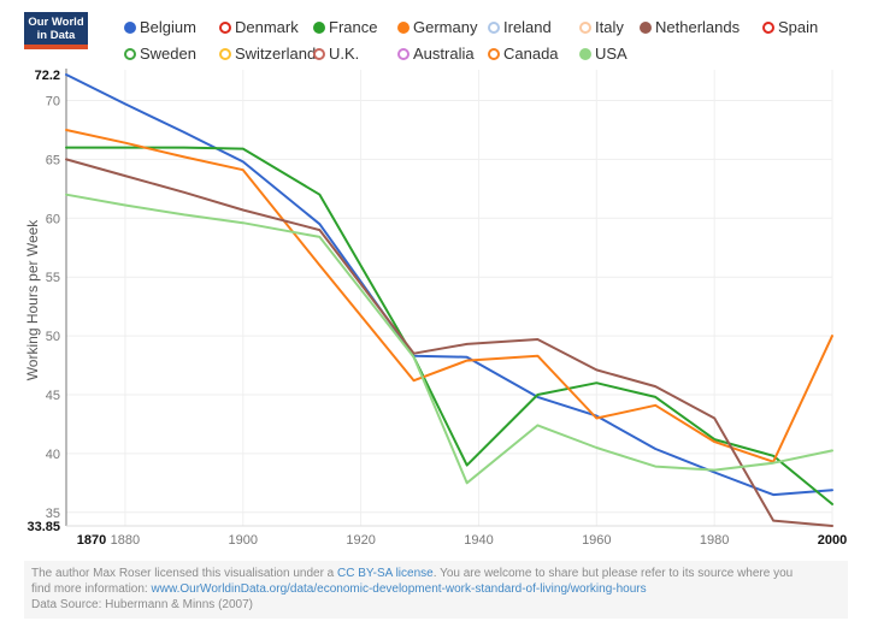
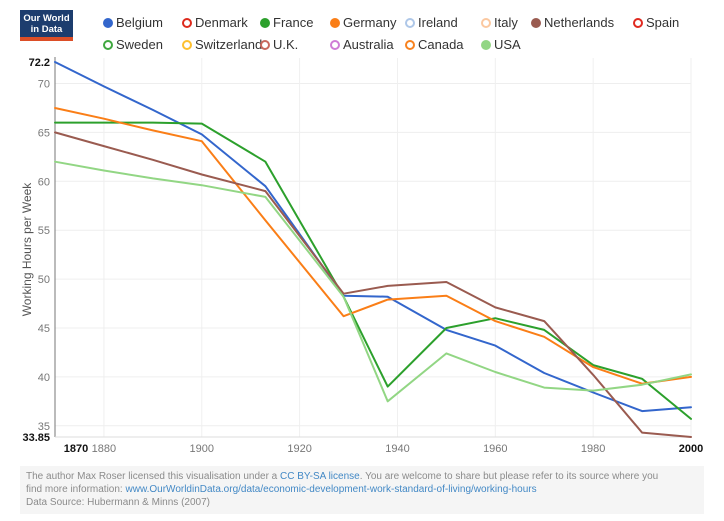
Germany/1960: 43 -> 46
Netherlands/1980: 43 -> 40
Germany/2000: 50 -> 40
